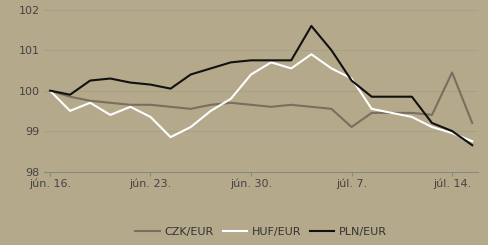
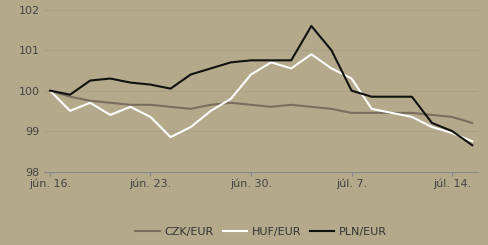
CZK/EUR/júl. 7.: 99.10 -> 99.45
PLN/EUR/júl. 7.: 100.25 -> 100.00
CZK/EUR/júl. 14.: 100.45 -> 99.35
